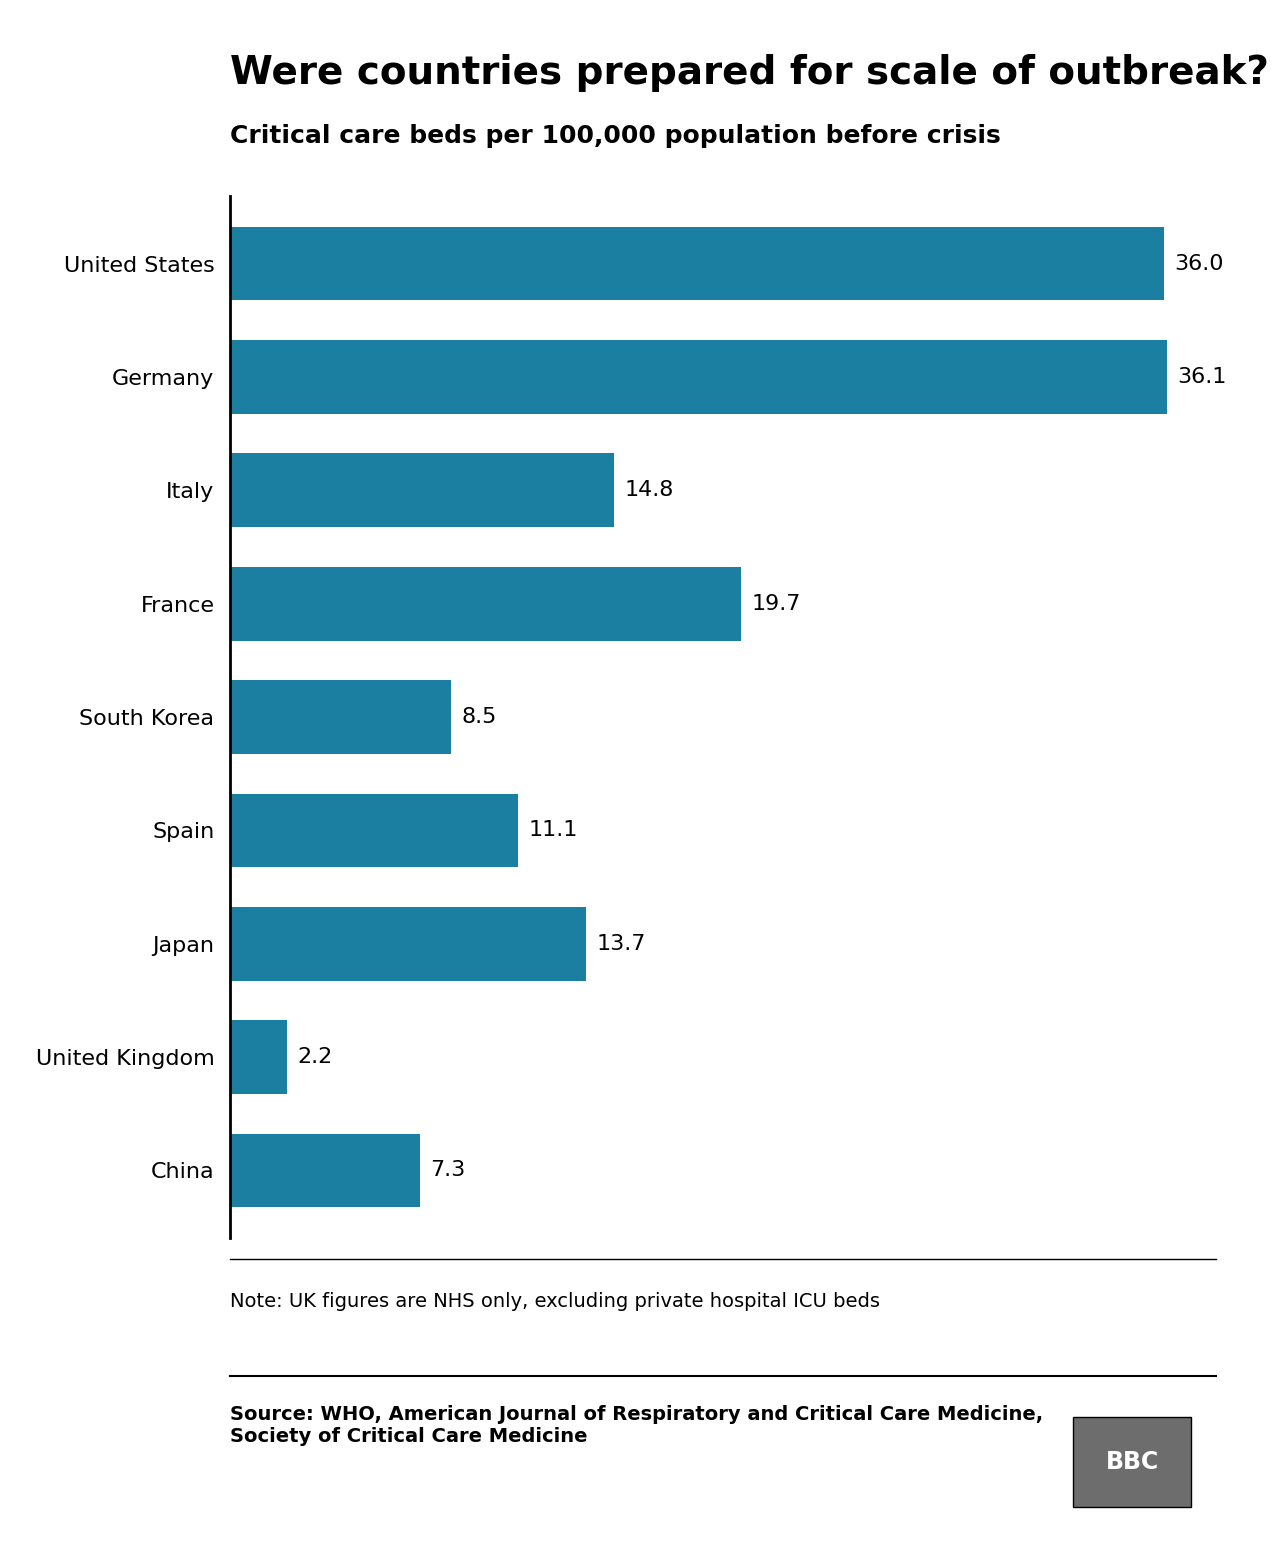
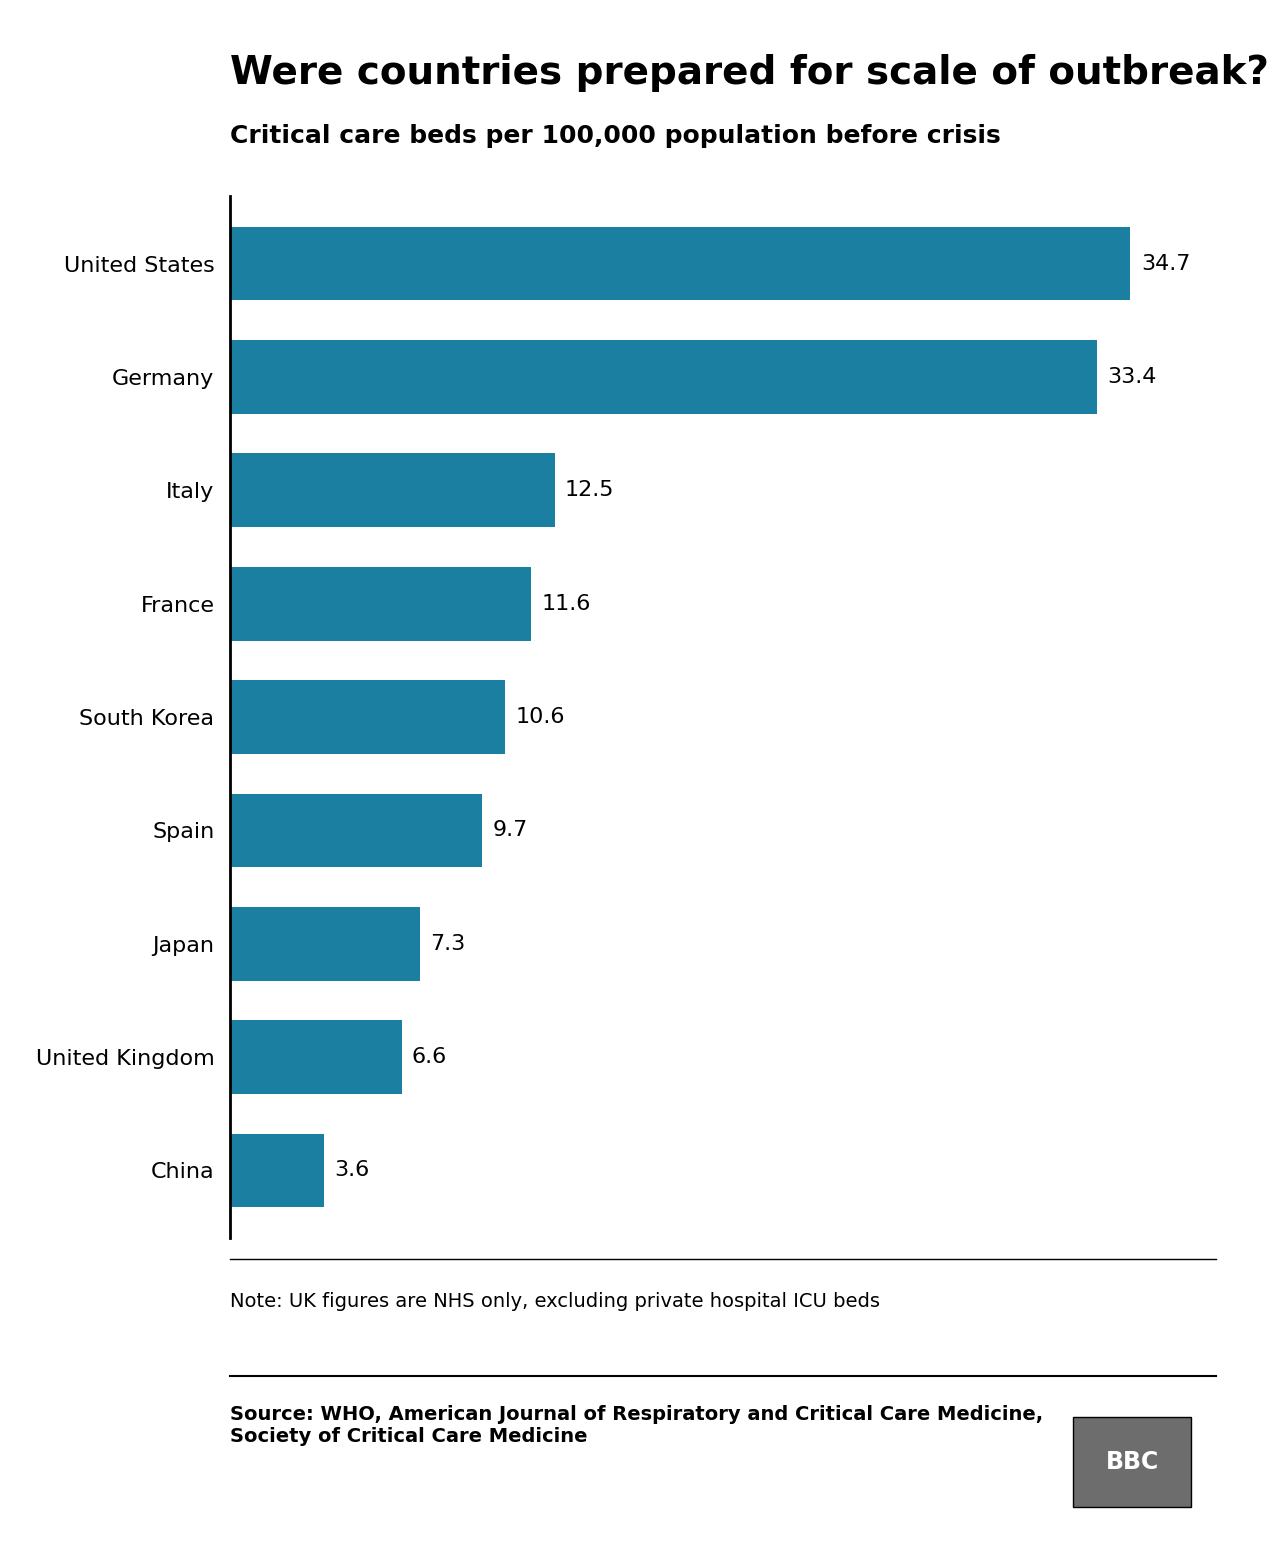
United States: 36.0 -> 34.7
Germany: 36.1 -> 33.4
Italy: 14.8 -> 12.5
France: 19.7 -> 11.6
South Korea: 8.5 -> 10.6
Spain: 11.1 -> 9.7
Japan: 13.7 -> 7.3
United Kingdom: 2.2 -> 6.6
China: 7.3 -> 3.6
